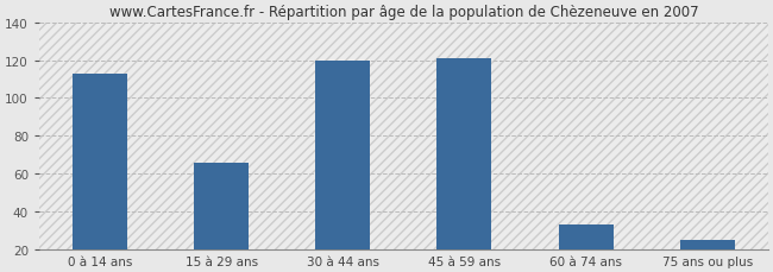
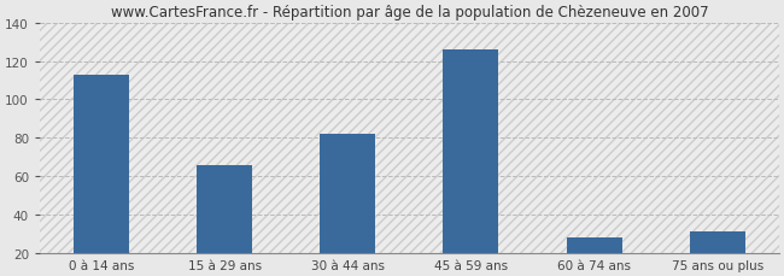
30 à 44 ans: 120 -> 82
45 à 59 ans: 121 -> 126
60 à 74 ans: 33 -> 28
75 ans ou plus: 25 -> 31
